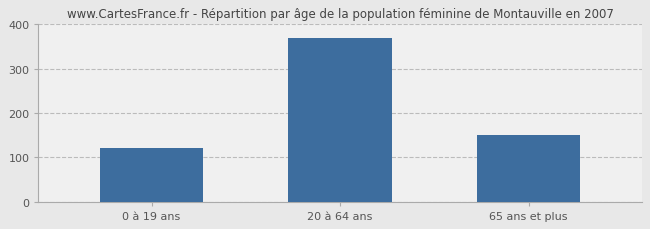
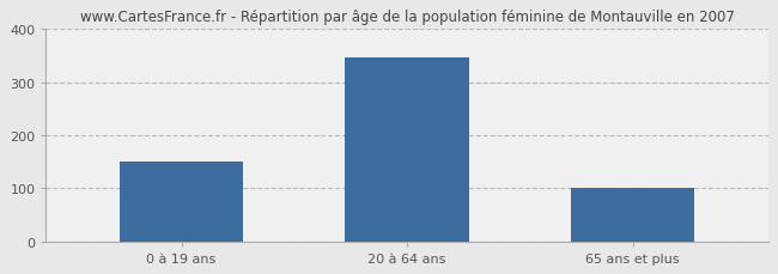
0 à 19 ans: 120 -> 150
20 à 64 ans: 370 -> 347
65 ans et plus: 150 -> 100
